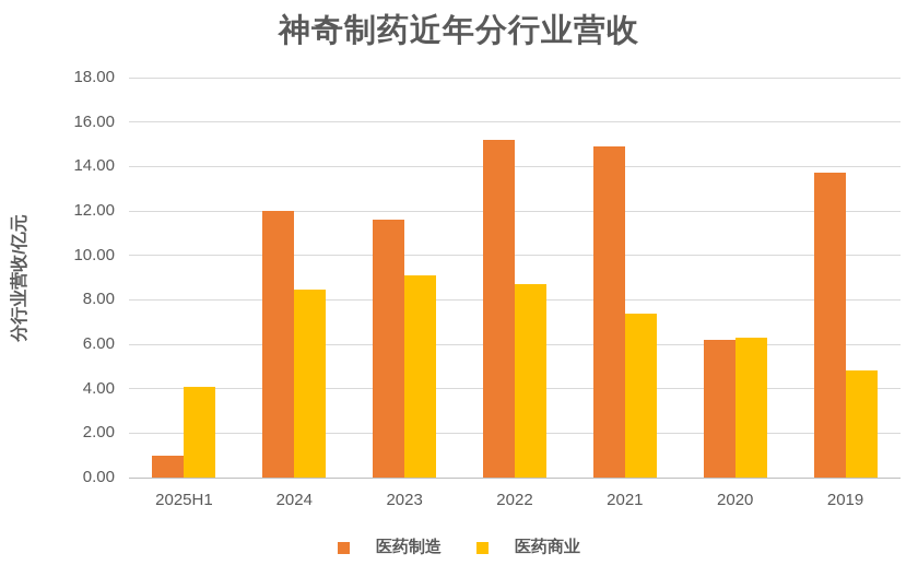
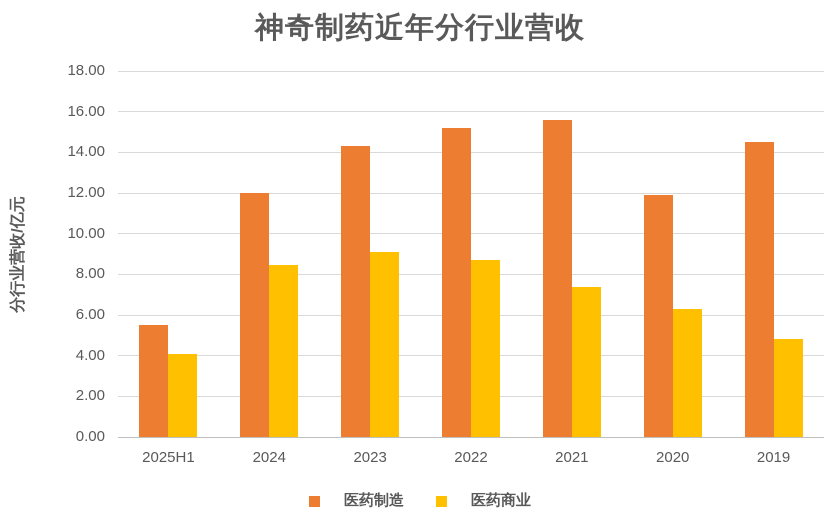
医药制造/2025H1: 1.0 -> 5.5
医药制造/2023: 11.6 -> 14.3
医药制造/2021: 14.9 -> 15.6
医药制造/2020: 6.2 -> 11.9
医药制造/2019: 13.7 -> 14.5
